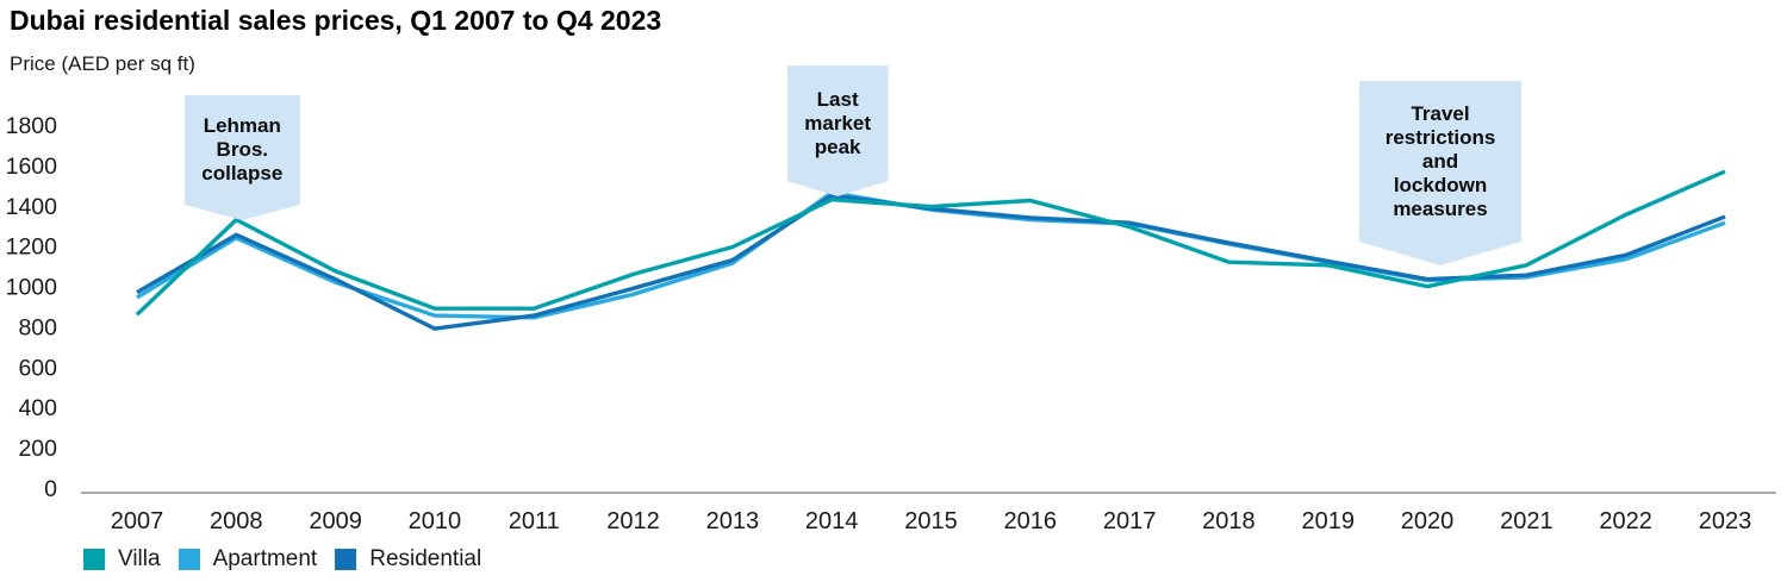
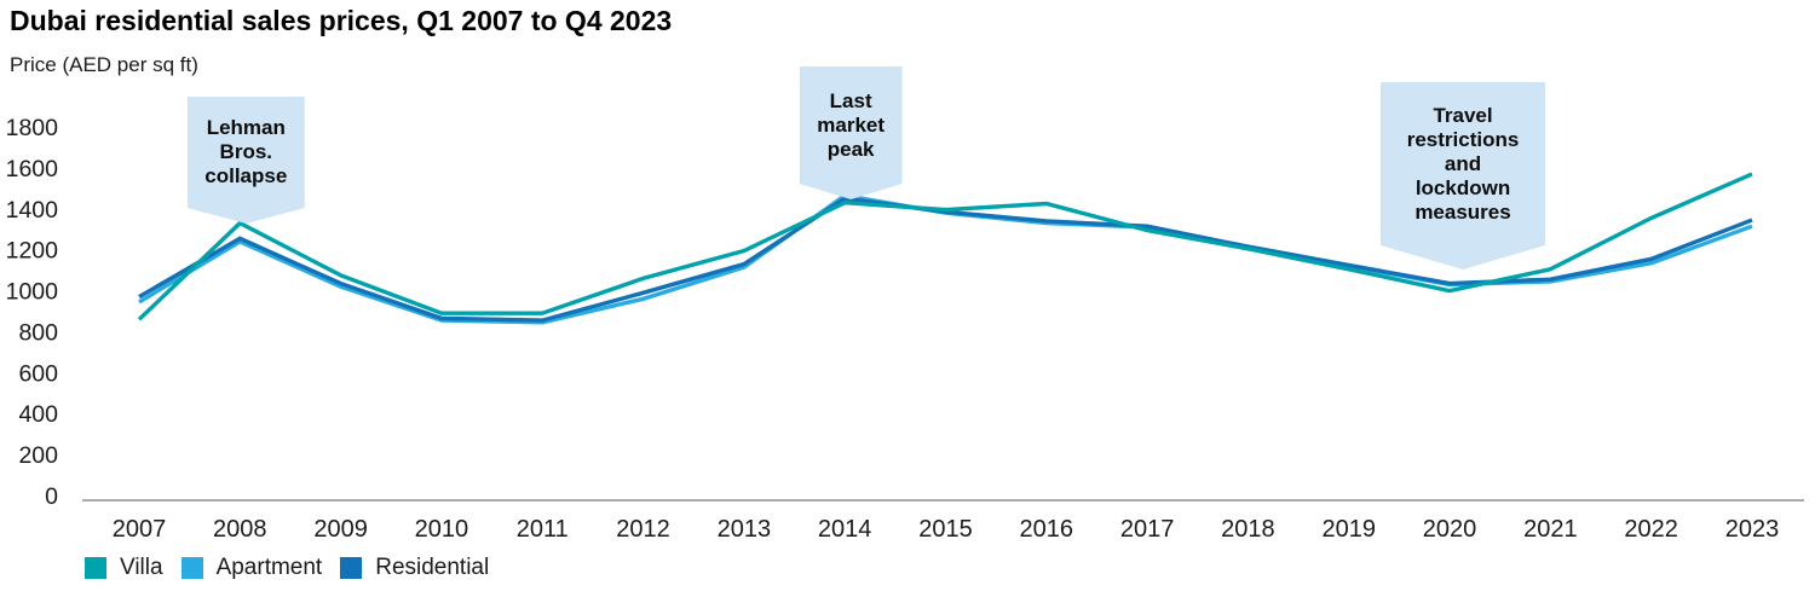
Residential/2010: 790 -> 860
Villa/2018: 1120 -> 1200
